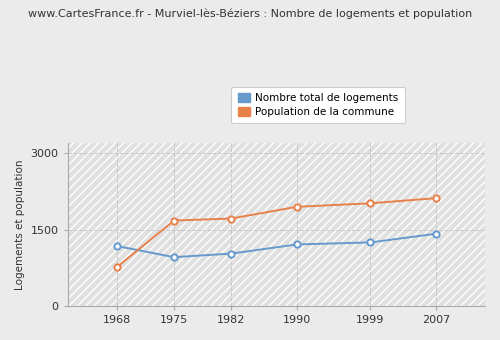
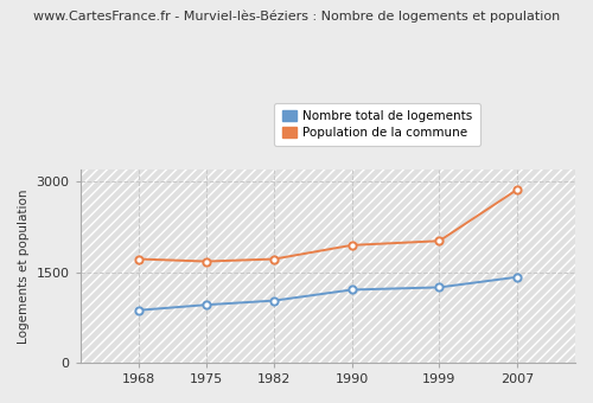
Nombre total de logements/1968: 1180 -> 870
Population de la commune/1968: 760 -> 1720
Population de la commune/2007: 2120 -> 2870
